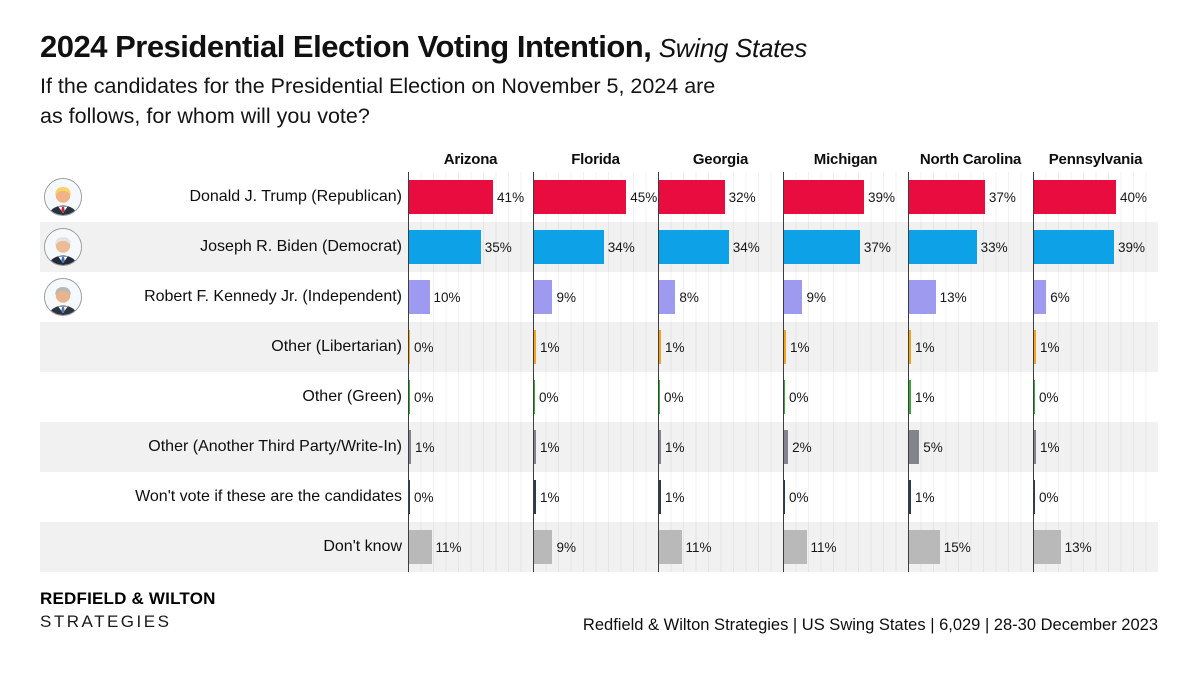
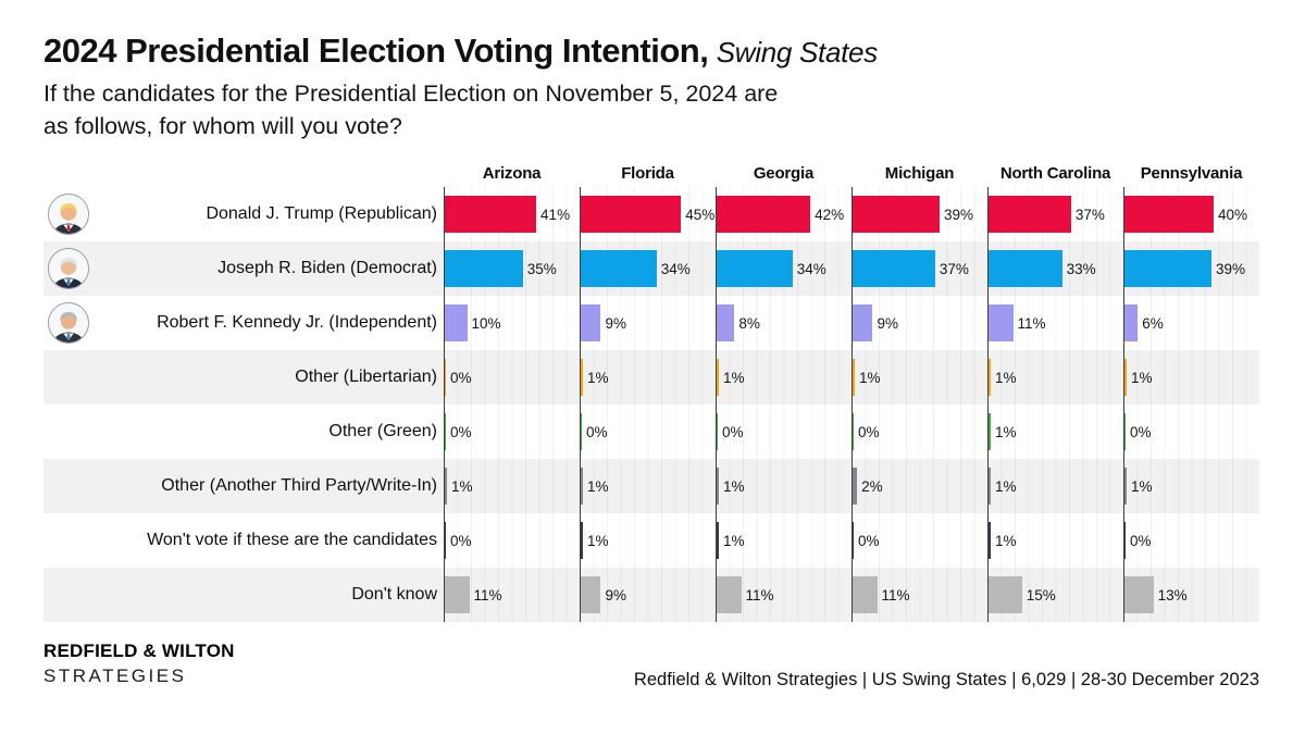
Donald J. Trump (Republican)/Georgia: 32% -> 42%
Robert F. Kennedy Jr. (Independent)/North Carolina: 13% -> 11%
Other (Another Third Party/Write-In)/North Carolina: 5% -> 1%
